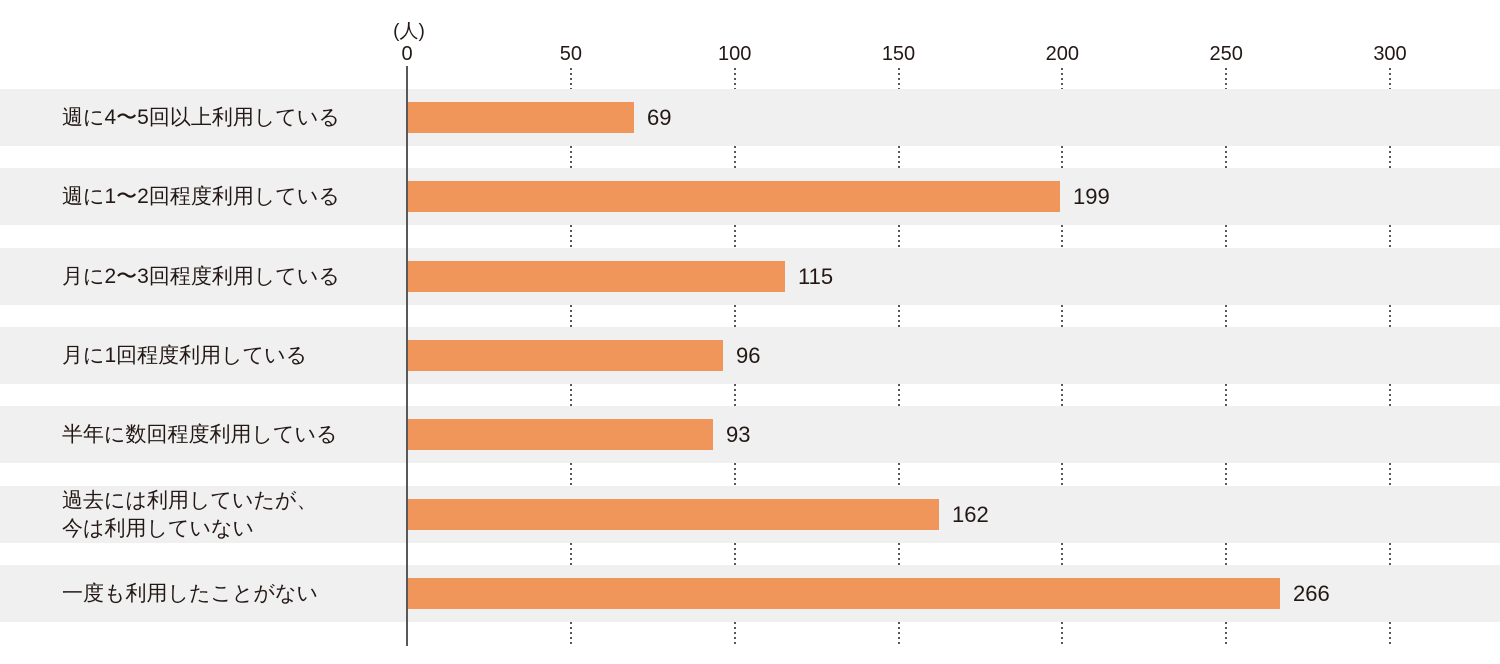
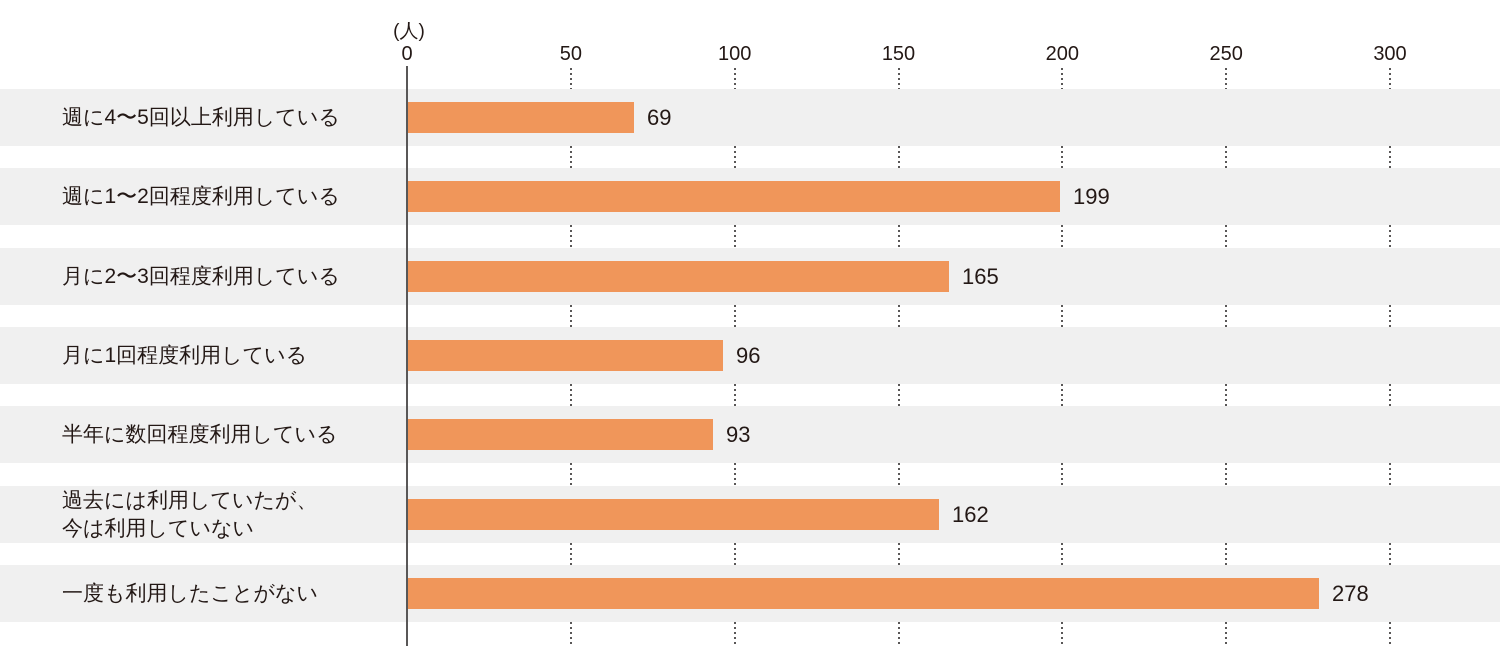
月に2〜3回程度利用している: 115 -> 165
一度も利用したことがない: 266 -> 278
